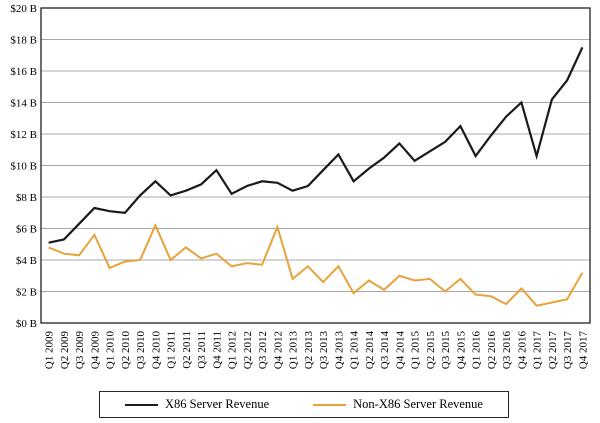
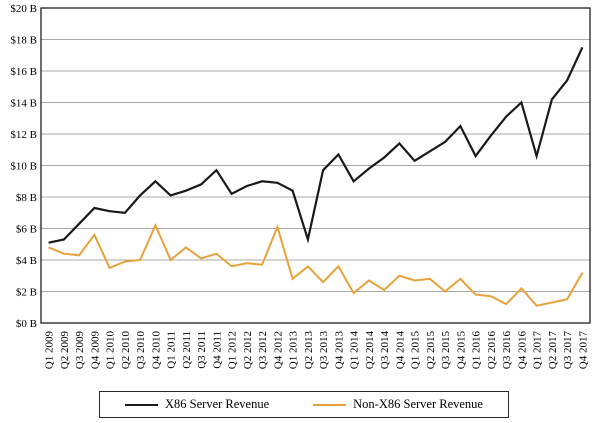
X86 Server Revenue/Q2 2013: $8.7B -> $5.3B
